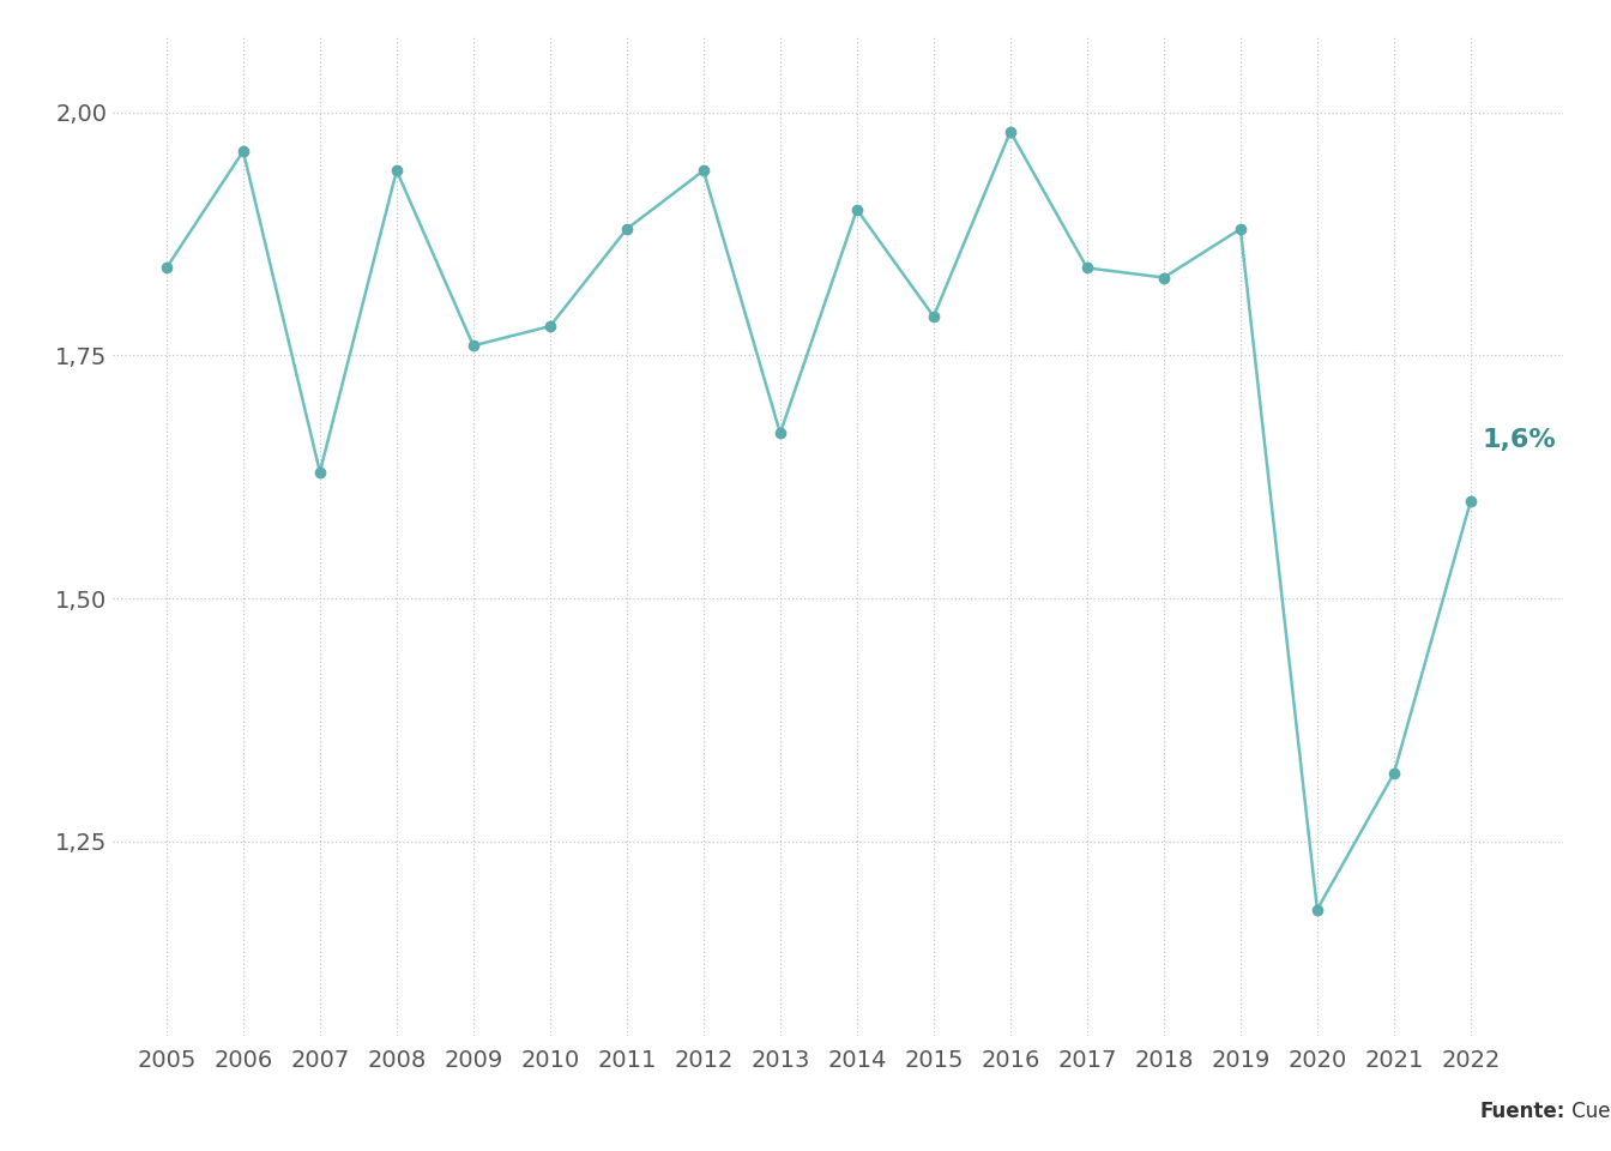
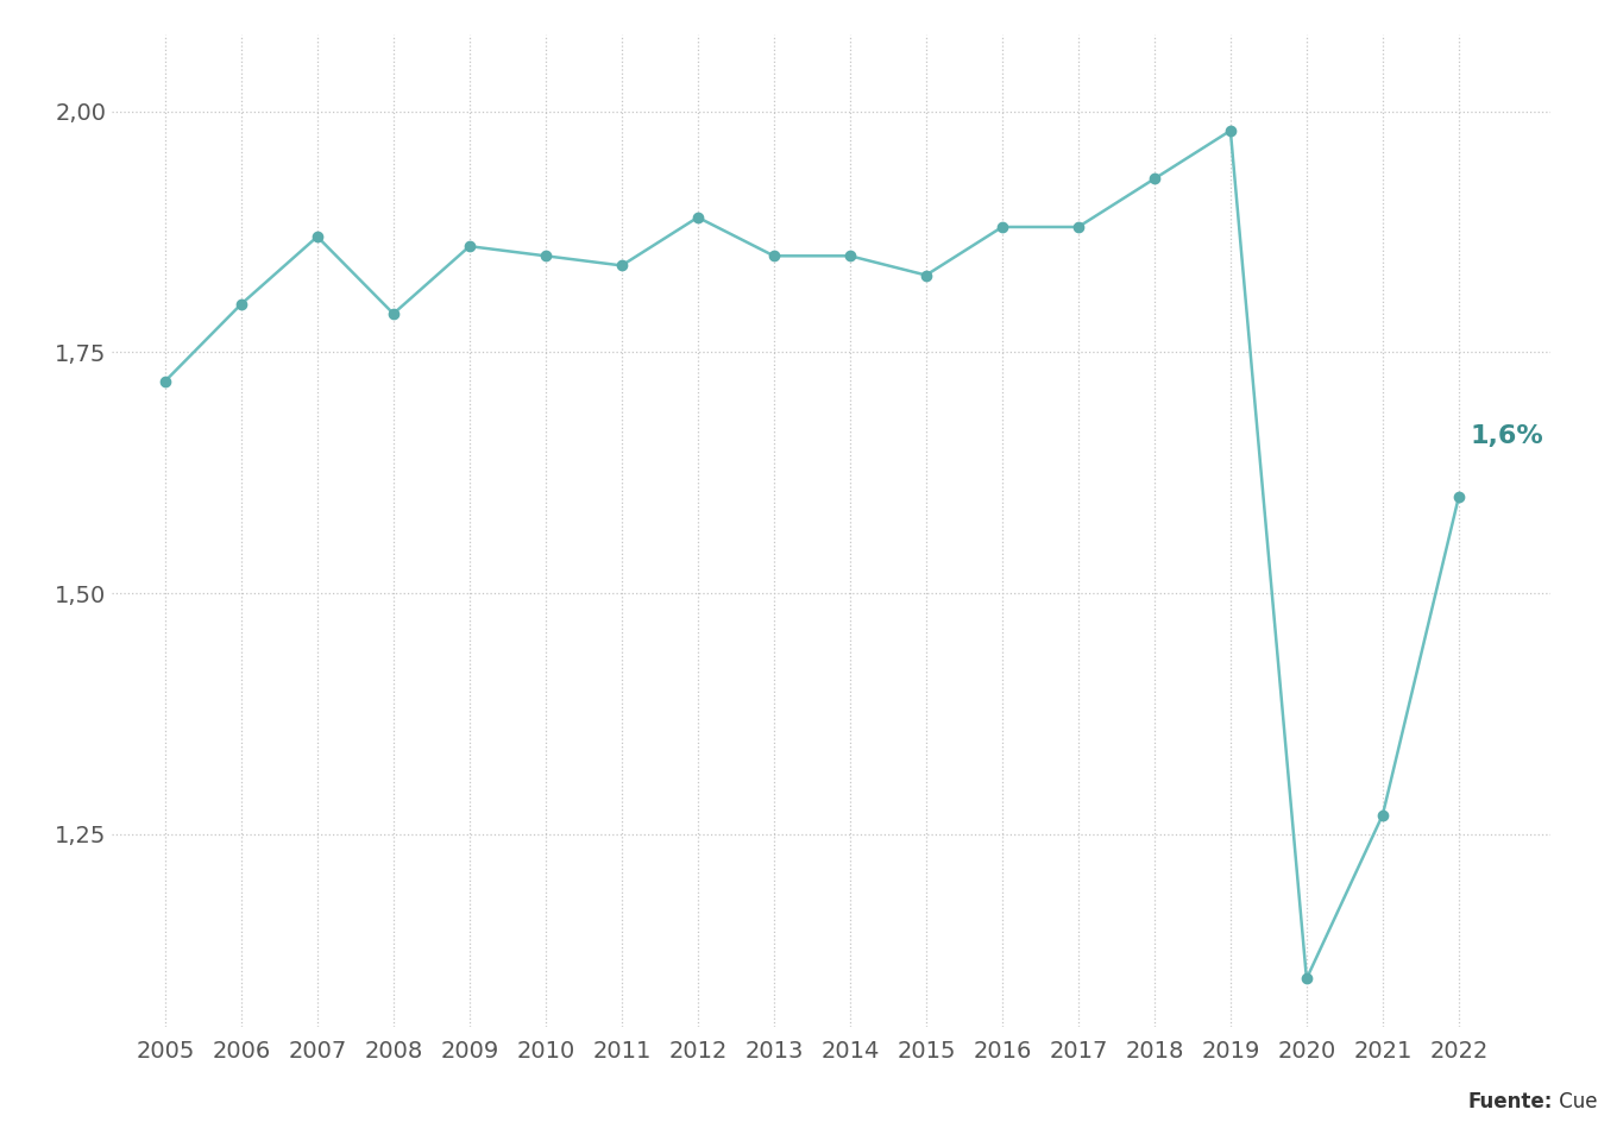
2005: 1,84 -> 1,72
2006: 1,96 -> 1,80
2007: 1,63 -> 1,87
2008: 1,94 -> 1,79
2009: 1,76 -> 1,86
2010: 1,78 -> 1,85
2011: 1,88 -> 1,84
2012: 1,94 -> 1,89
2013: 1,67 -> 1,85
2014: 1,90 -> 1,85
2015: 1,79 -> 1,83
2016: 1,98 -> 1,88
2017: 1,84 -> 1,88
2018: 1,83 -> 1,93
2019: 1,88 -> 1,98
2020: 1,18 -> 1,10
2021: 1,32 -> 1,27
